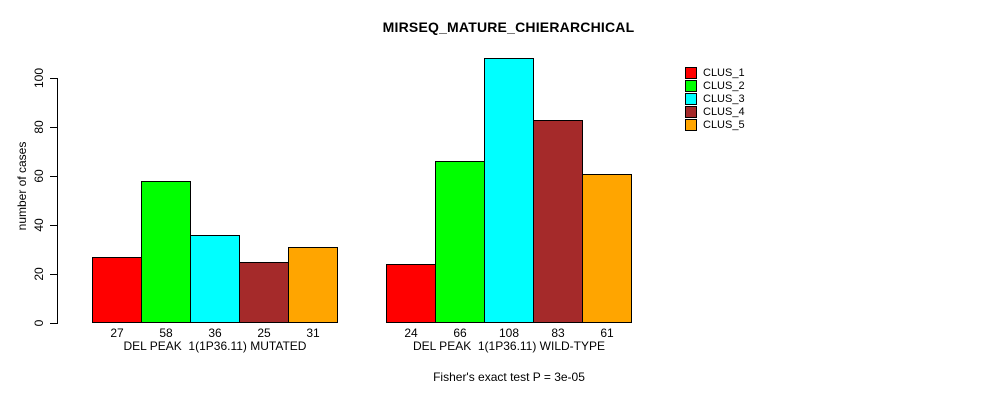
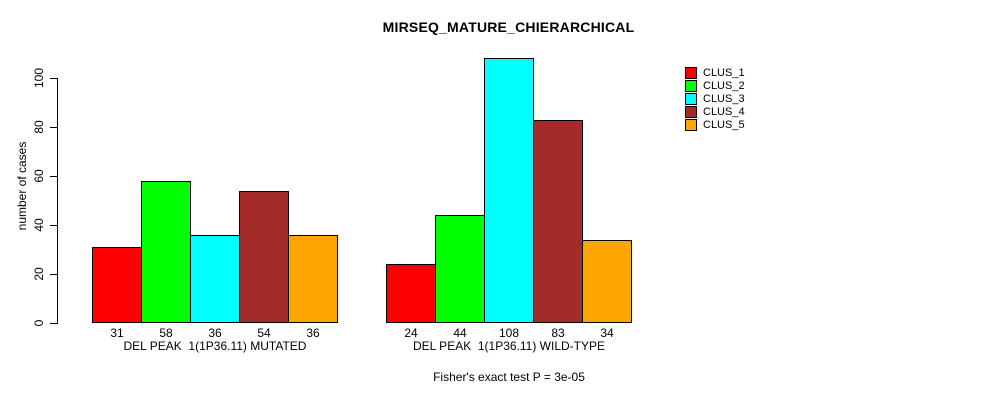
CLUS_1/DEL PEAK 1(1P36.11) MUTATED: 27 -> 31
CLUS_4/DEL PEAK 1(1P36.11) MUTATED: 25 -> 54
CLUS_5/DEL PEAK 1(1P36.11) MUTATED: 31 -> 36
CLUS_2/DEL PEAK 1(1P36.11) WILD-TYPE: 66 -> 44
CLUS_5/DEL PEAK 1(1P36.11) WILD-TYPE: 61 -> 34
